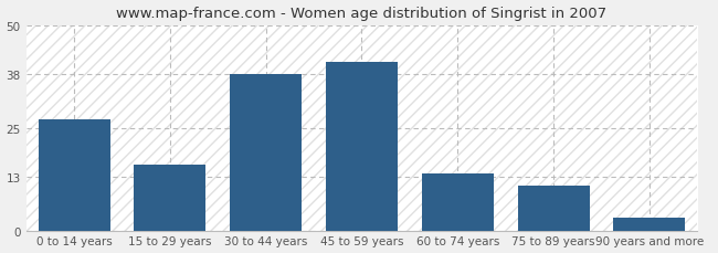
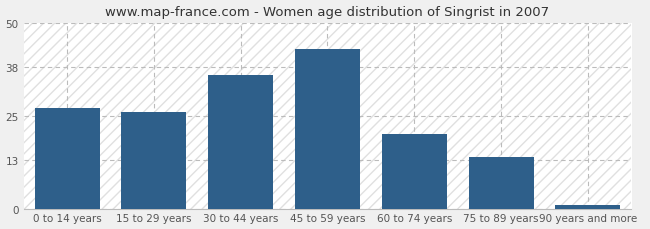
15 to 29 years: 16 -> 26
30 to 44 years: 38 -> 36
45 to 59 years: 41 -> 43
60 to 74 years: 14 -> 20
75 to 89 years: 11 -> 14
90 years and more: 3 -> 1
